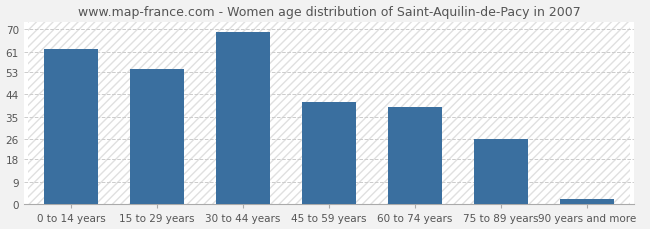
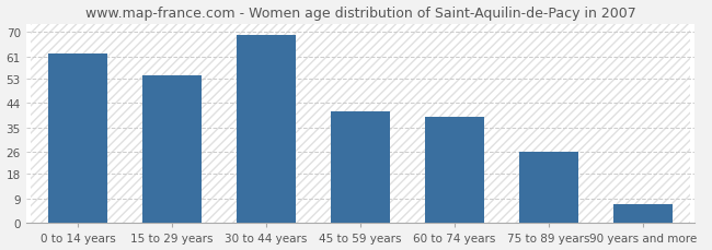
90 years and more: 2 -> 7
